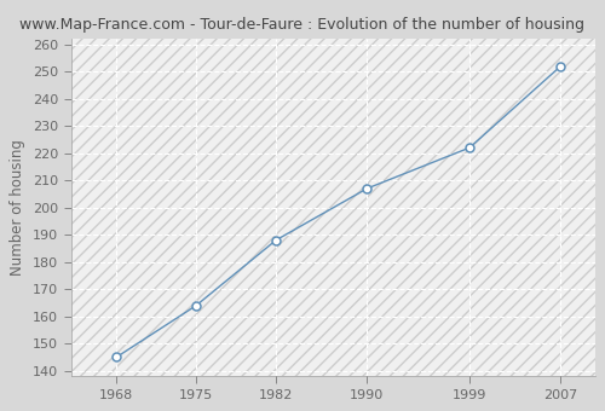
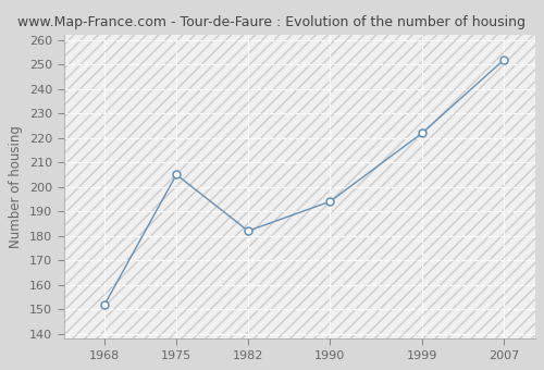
1968: 145 -> 152
1975: 164 -> 205
1982: 188 -> 182
1990: 207 -> 194
